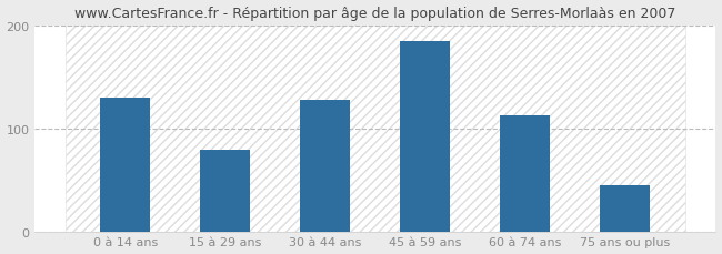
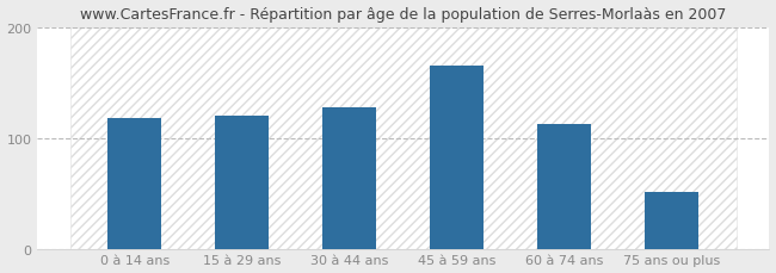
0 à 14 ans: 130 -> 118
15 à 29 ans: 80 -> 120
45 à 59 ans: 185 -> 166
75 ans ou plus: 45 -> 52
